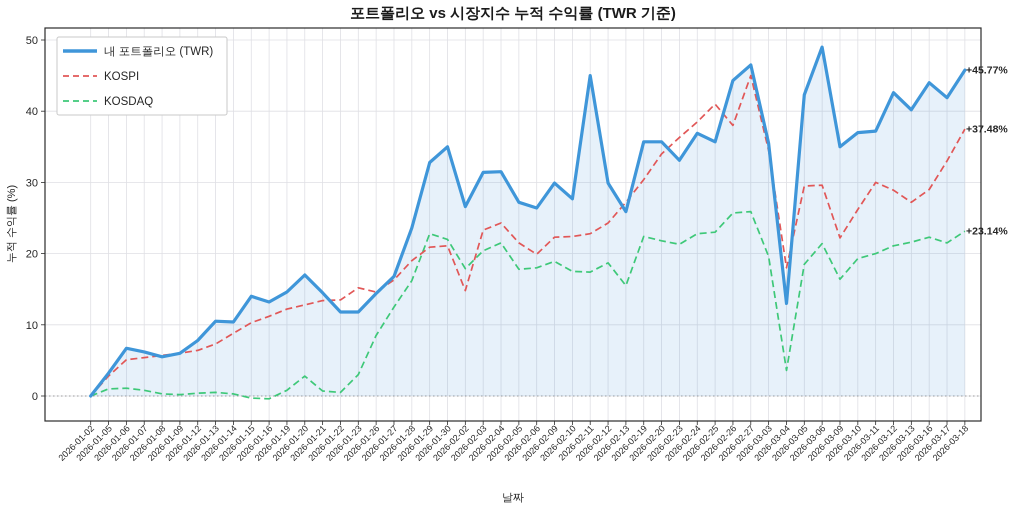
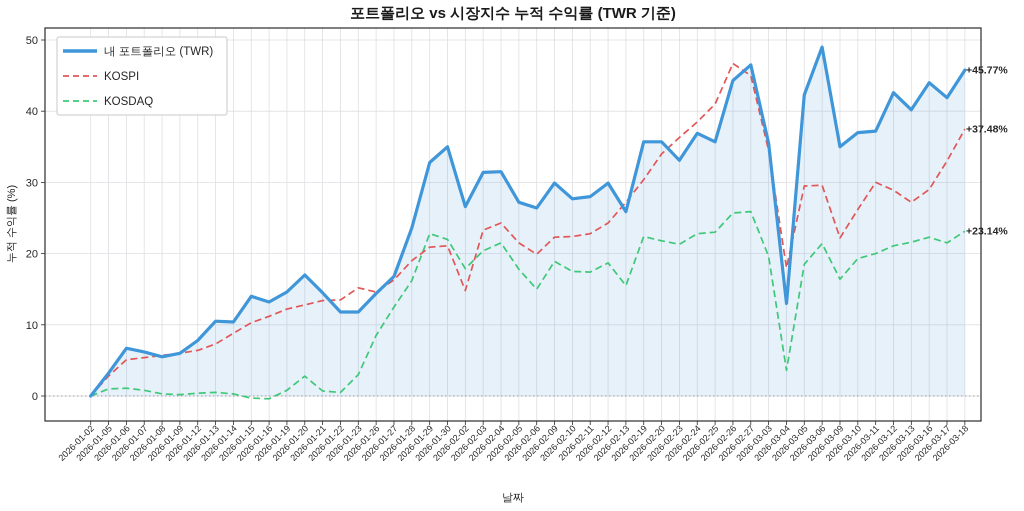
KOSDAQ/2026-02-06: 18 -> 15
내 포트폴리오 (TWR)/2026-02-11: 45 -> 28
KOSPI/2026-02-26: 38 -> 47
